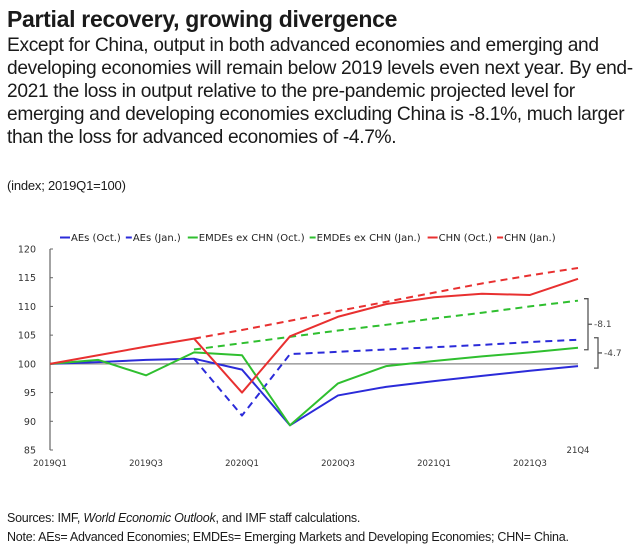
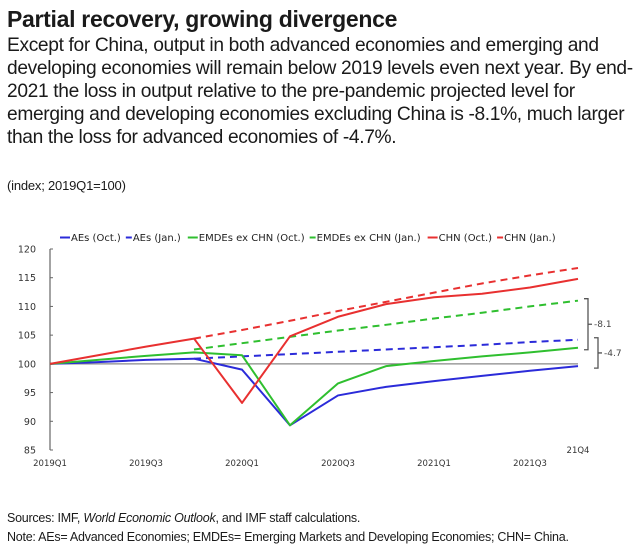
EMDEs ex CHN (Oct.)/2019Q3: 98 -> 101
AEs (Jan.)/2020Q1: 91 -> 101
CHN (Oct.)/2020Q1: 95 -> 93
CHN (Oct.)/2021Q3: 112 -> 113
